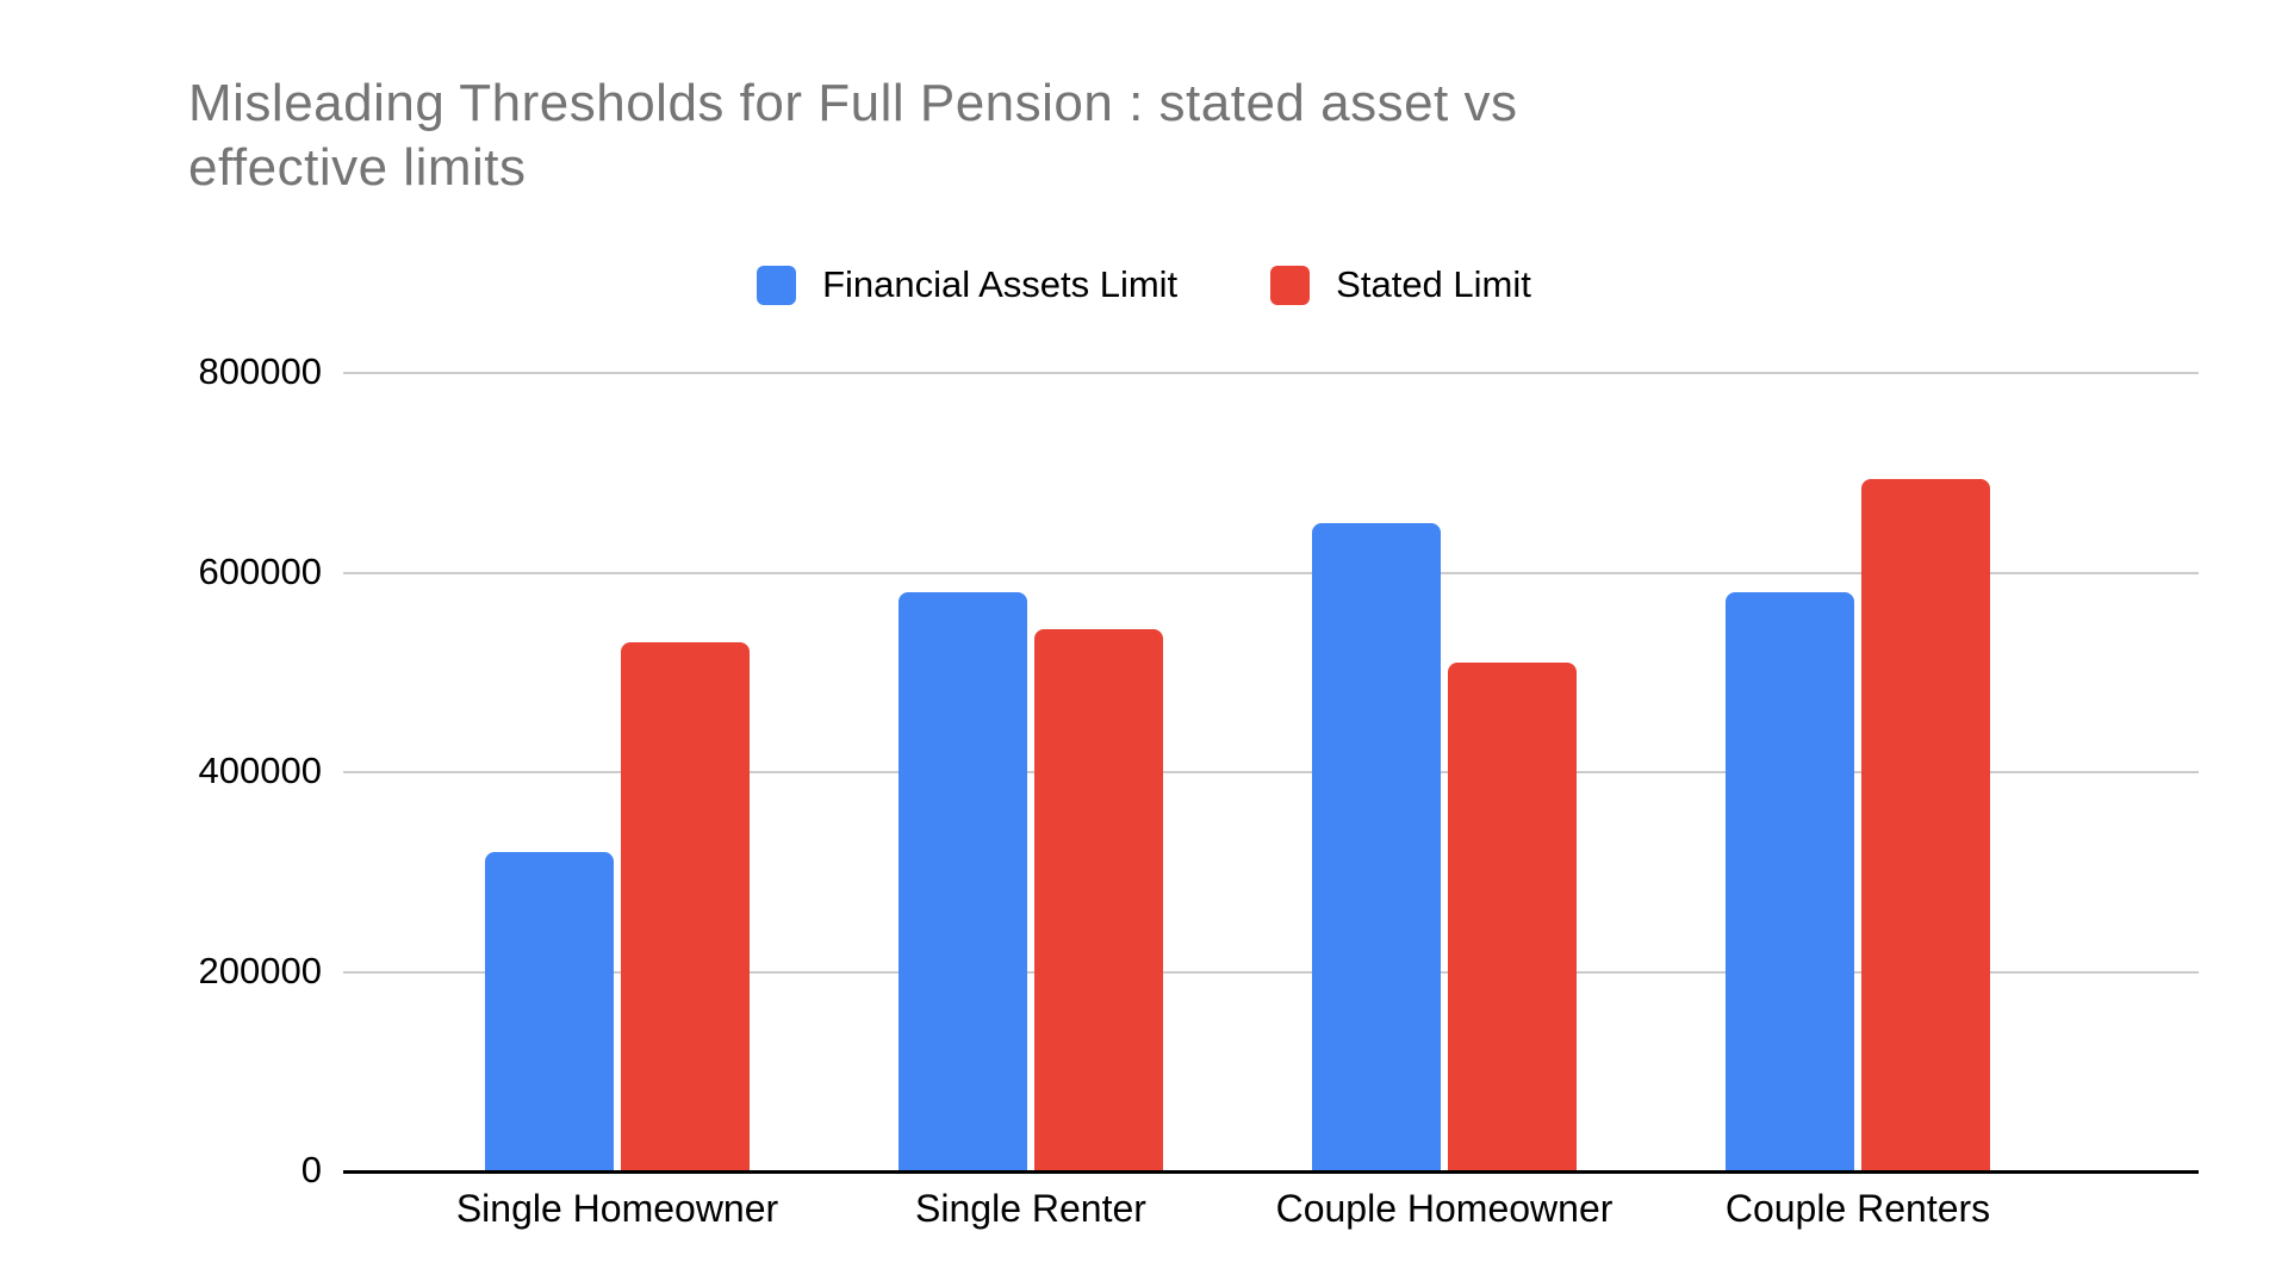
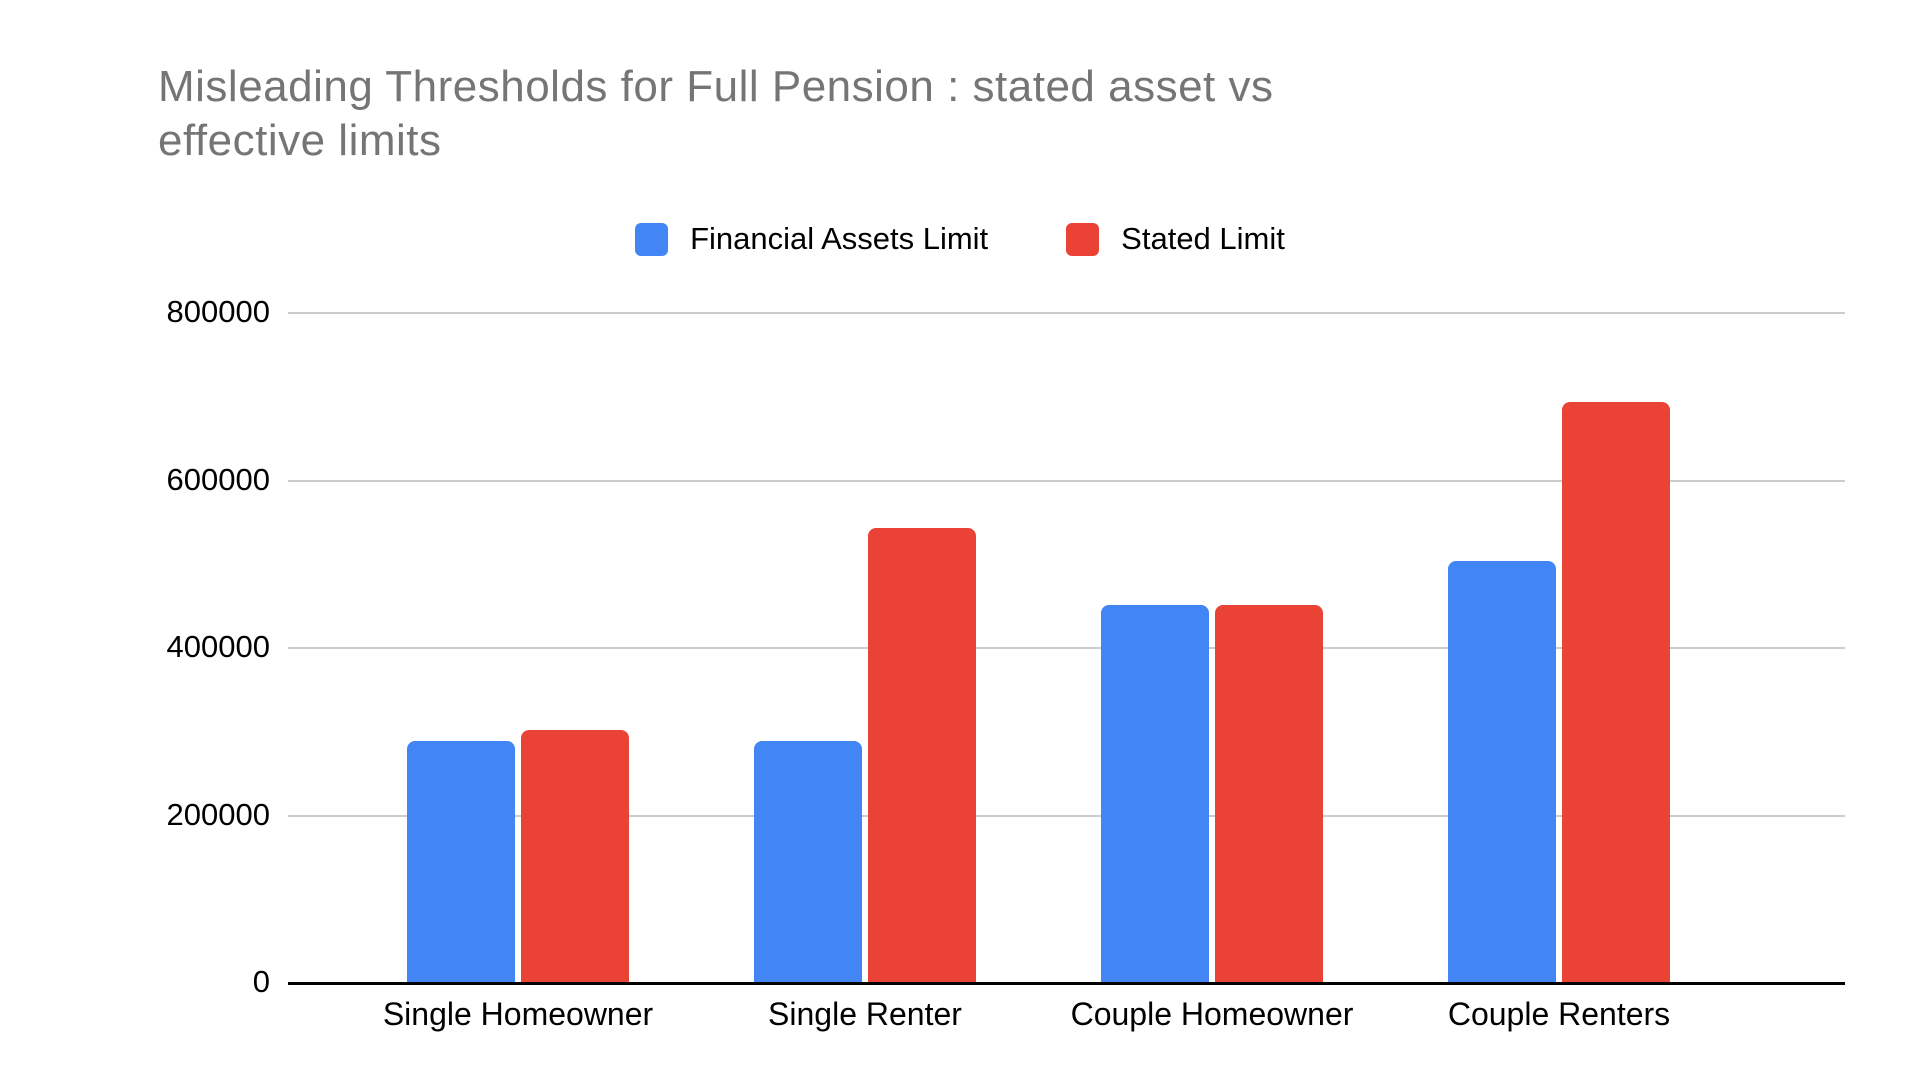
Financial Assets Limit/Single Homeowner: 320000 -> 290000
Stated Limit/Single Homeowner: 530000 -> 300000
Financial Assets Limit/Single Renter: 580000 -> 290000
Financial Assets Limit/Couple Homeowner: 650000 -> 450000
Stated Limit/Couple Homeowner: 510000 -> 450000
Financial Assets Limit/Couple Renters: 580000 -> 500000
